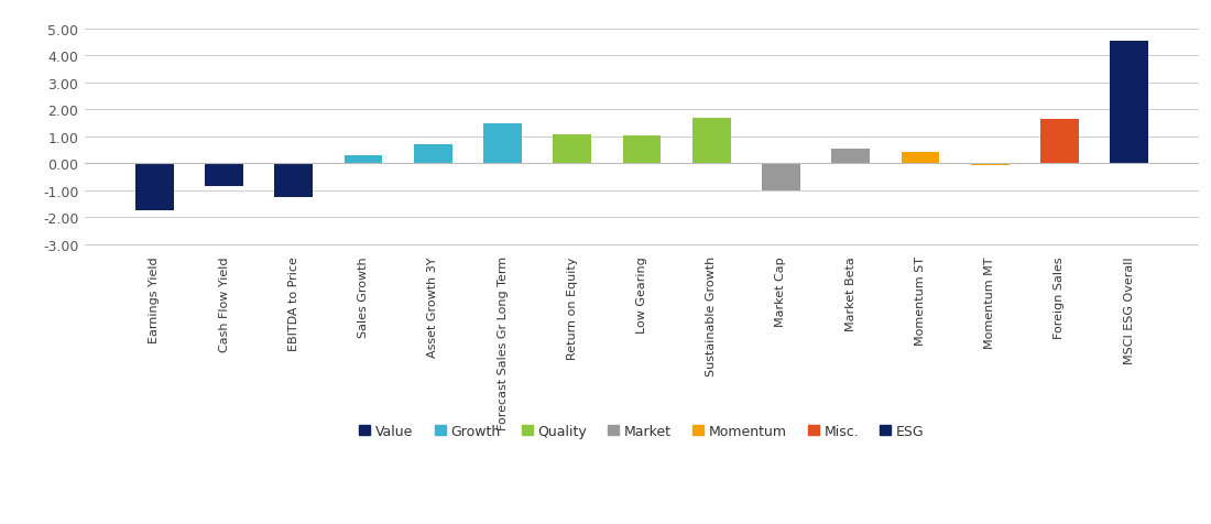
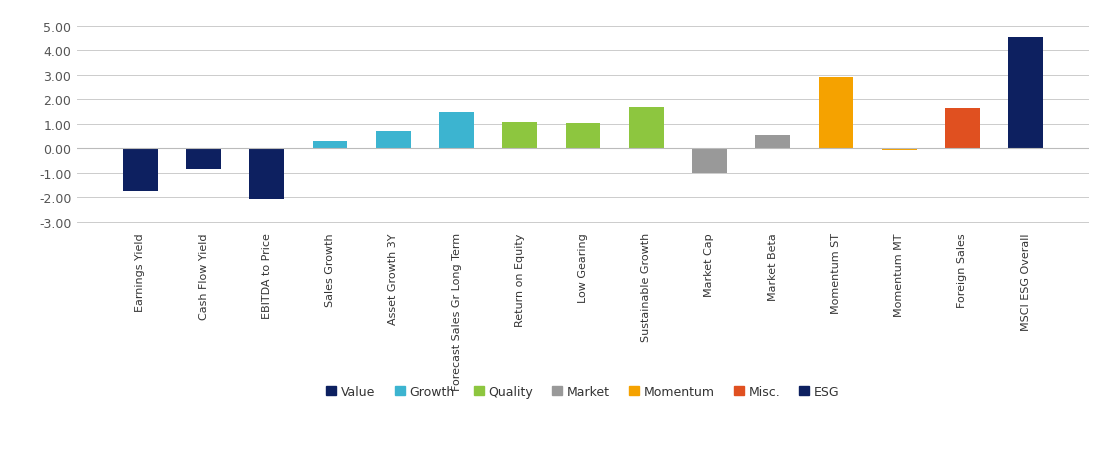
EBITDA to Price: -1.25 -> -2.05
Momentum ST: 0.42 -> 2.90
